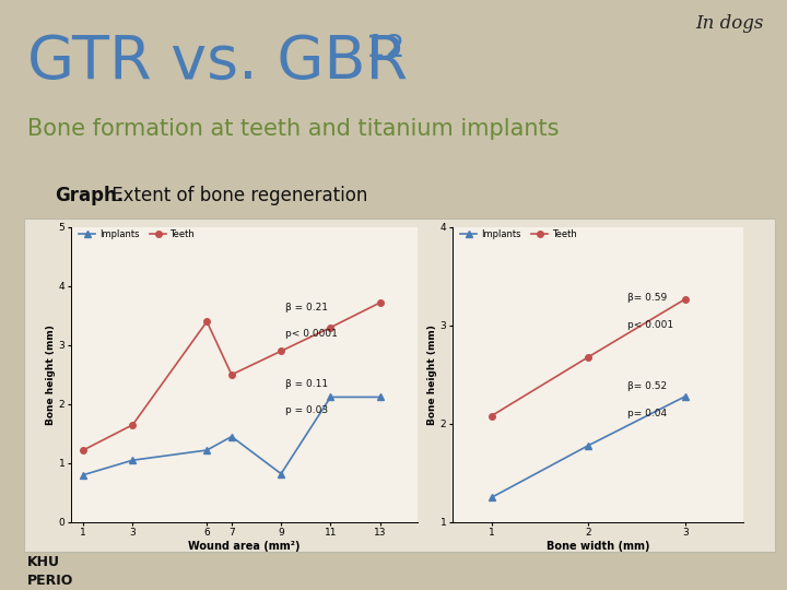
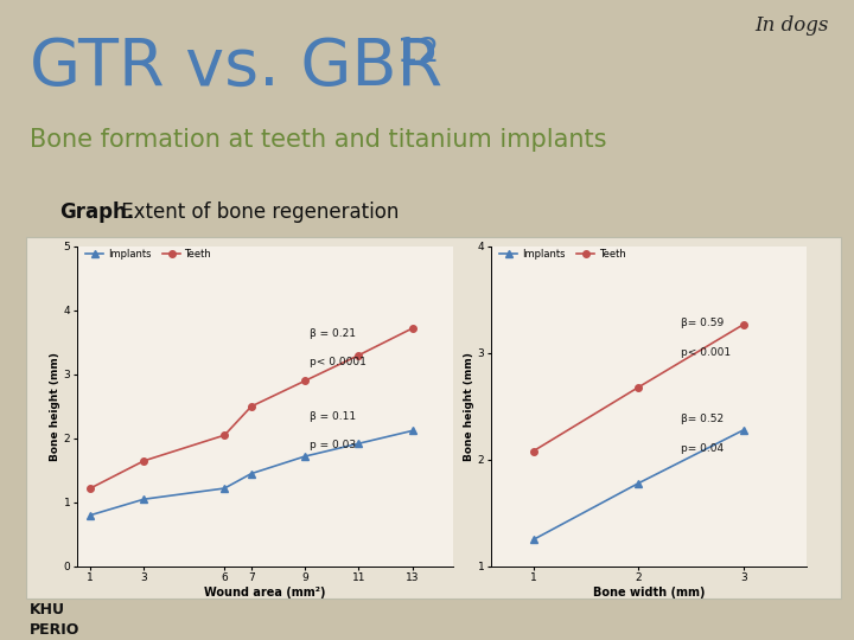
Teeth/6: 3.40 -> 2.05
Implants/9: 0.82 -> 1.72
Implants/11: 2.12 -> 1.92
